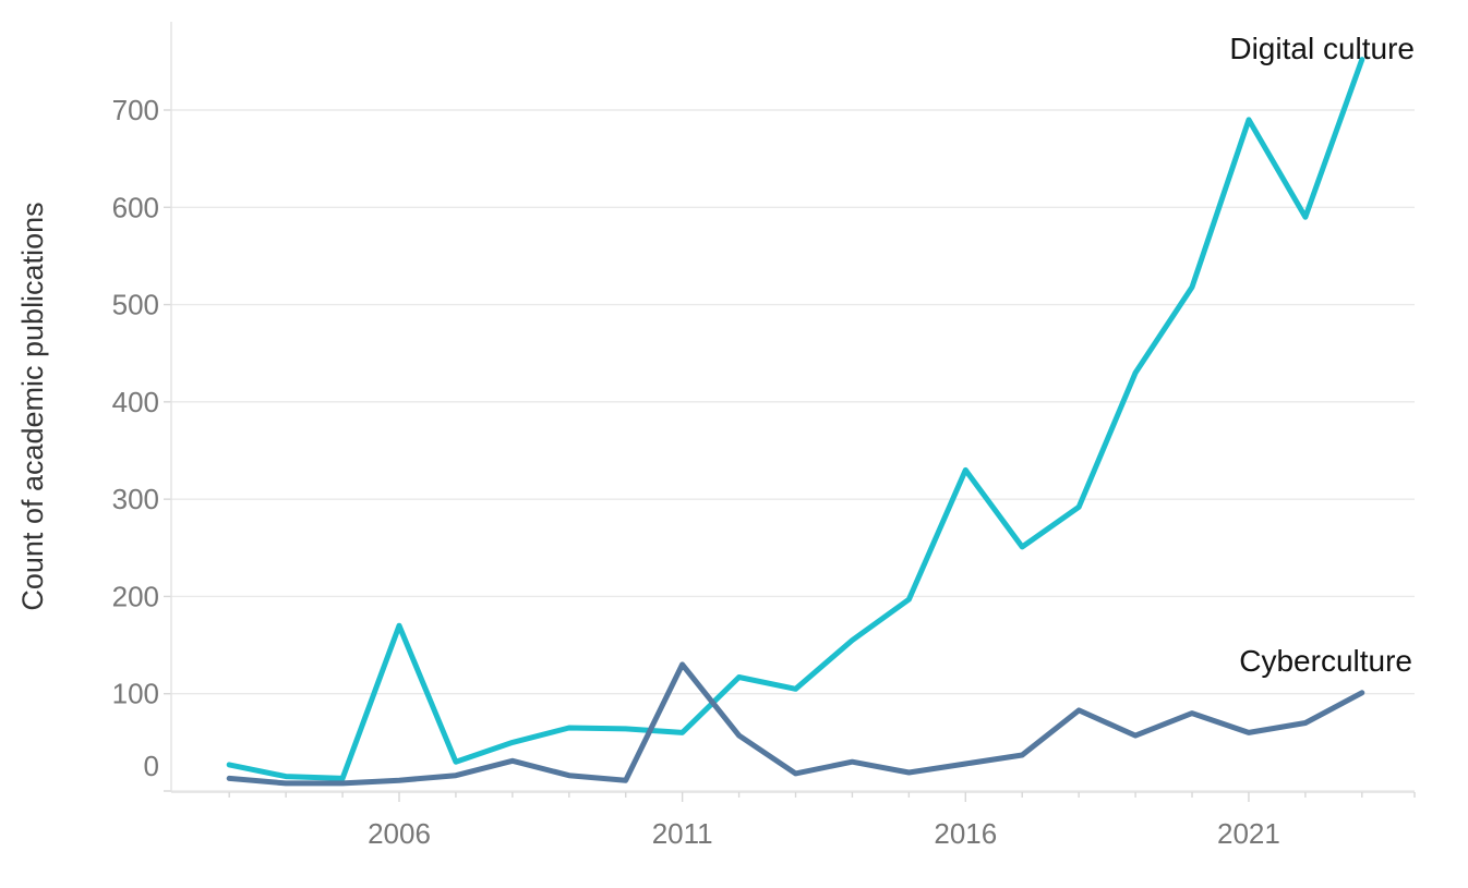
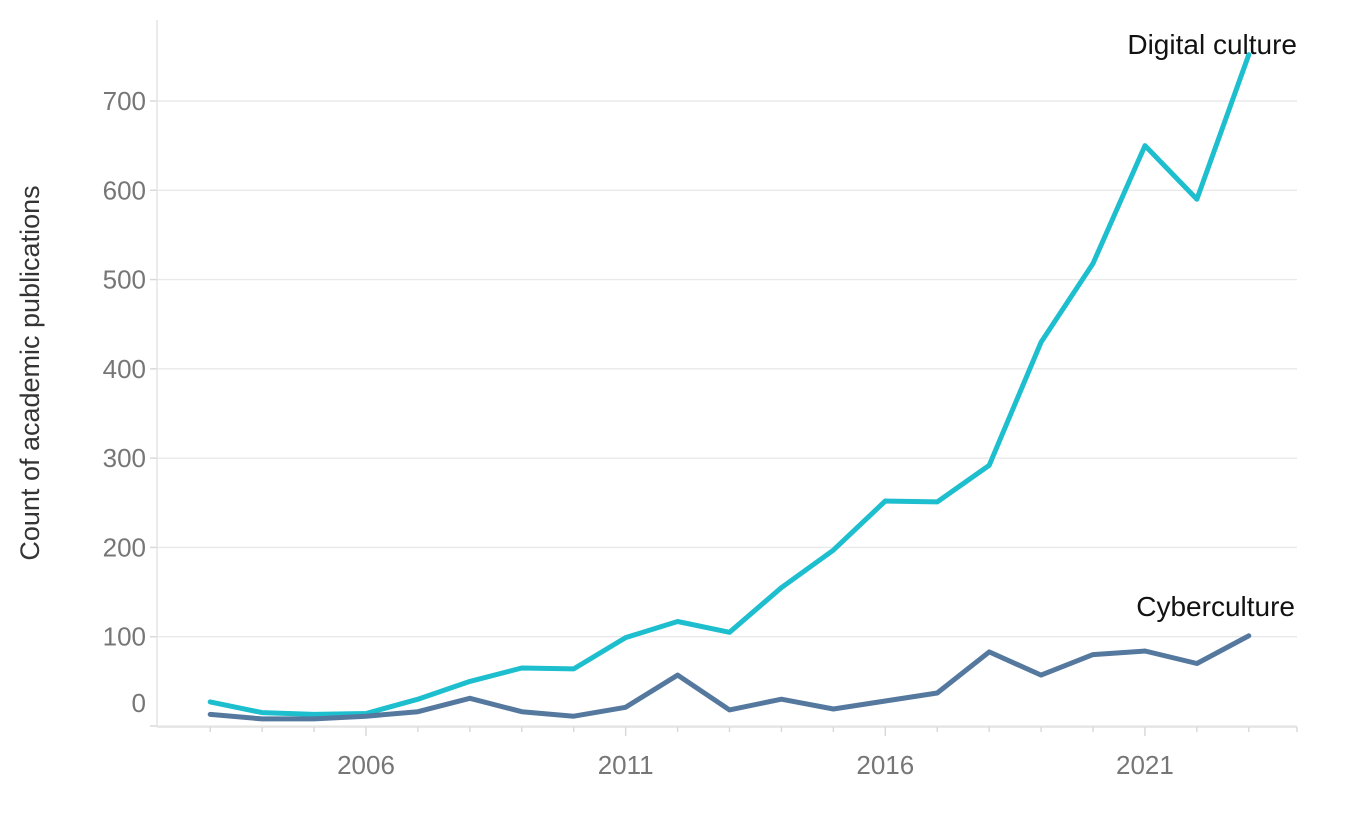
Digital culture/2006: 170 -> 10
Digital culture/2011: 60 -> 100
Cyberculture/2011: 130 -> 20
Digital culture/2016: 330 -> 250
Digital culture/2021: 690 -> 650
Cyberculture/2021: 60 -> 80
